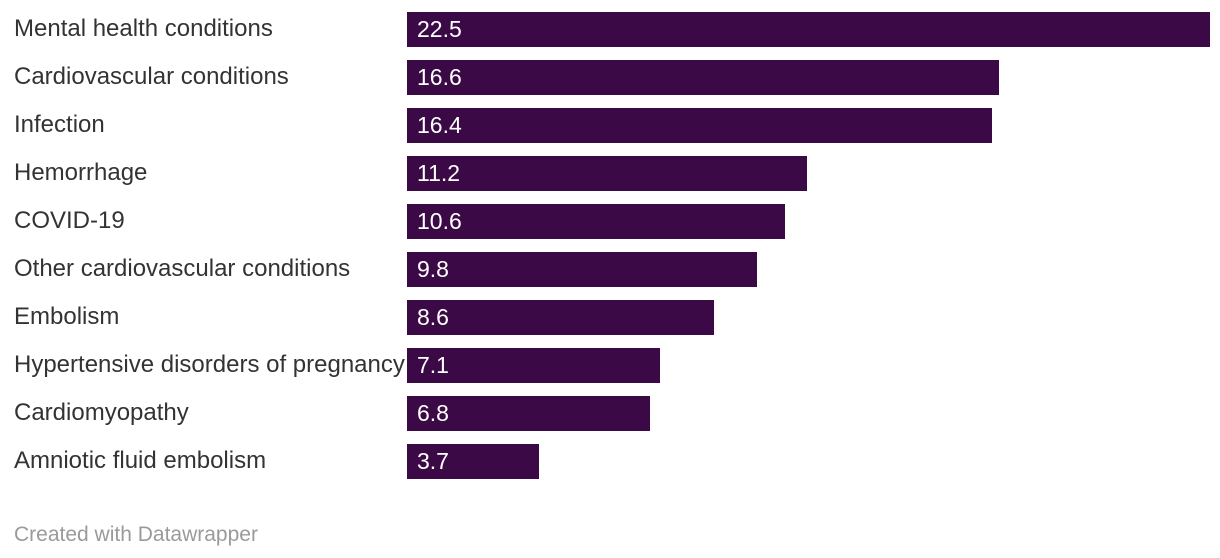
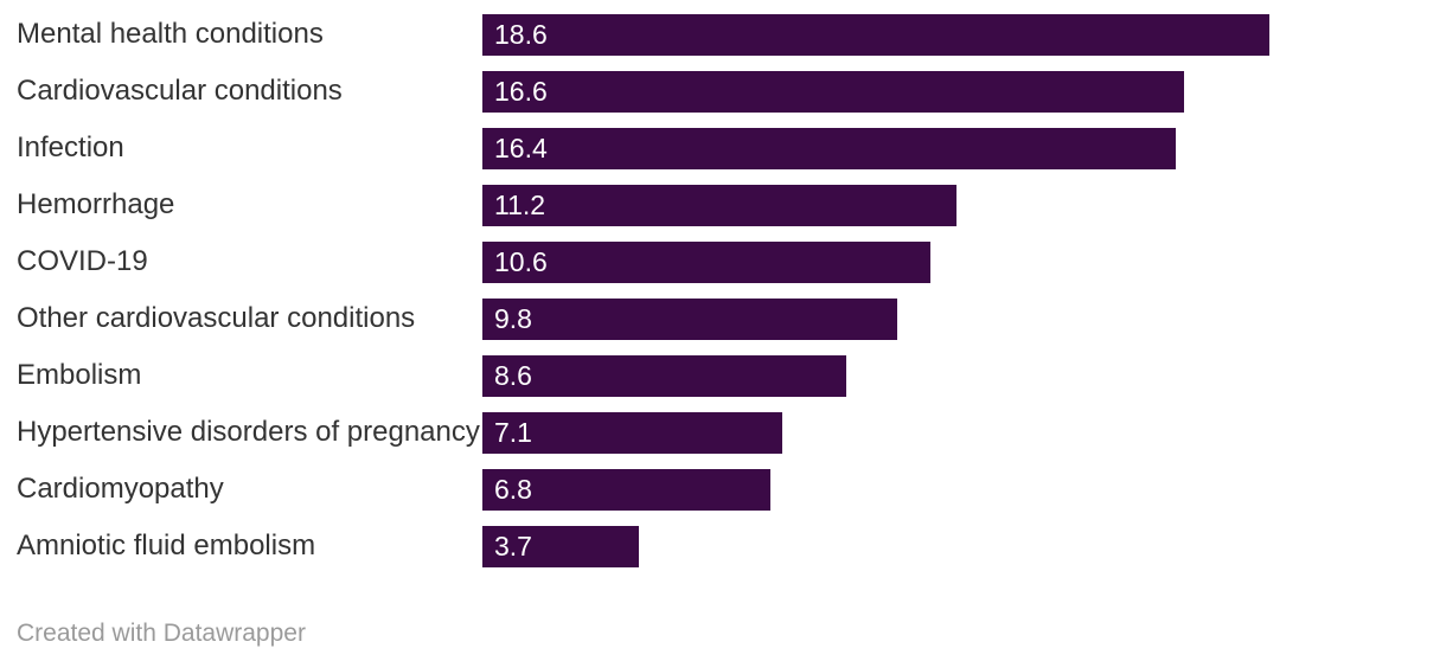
Mental health conditions: 22.5 -> 18.6
